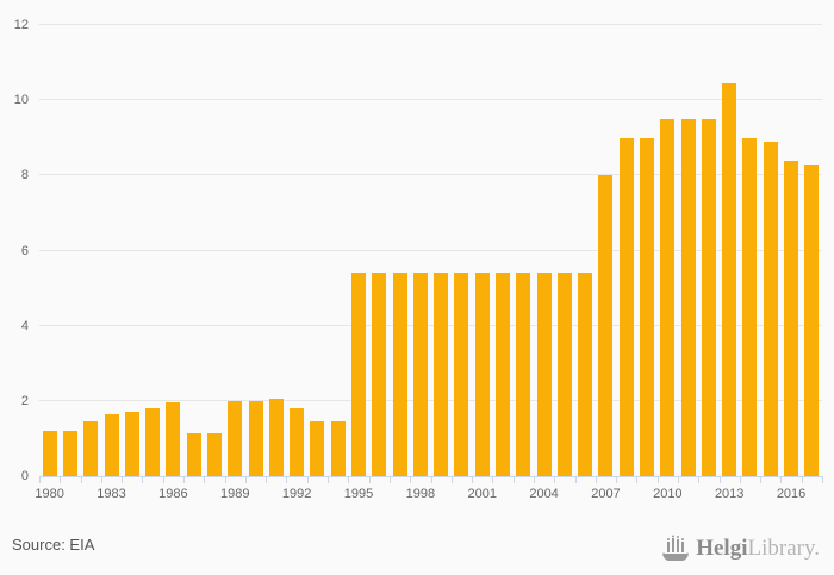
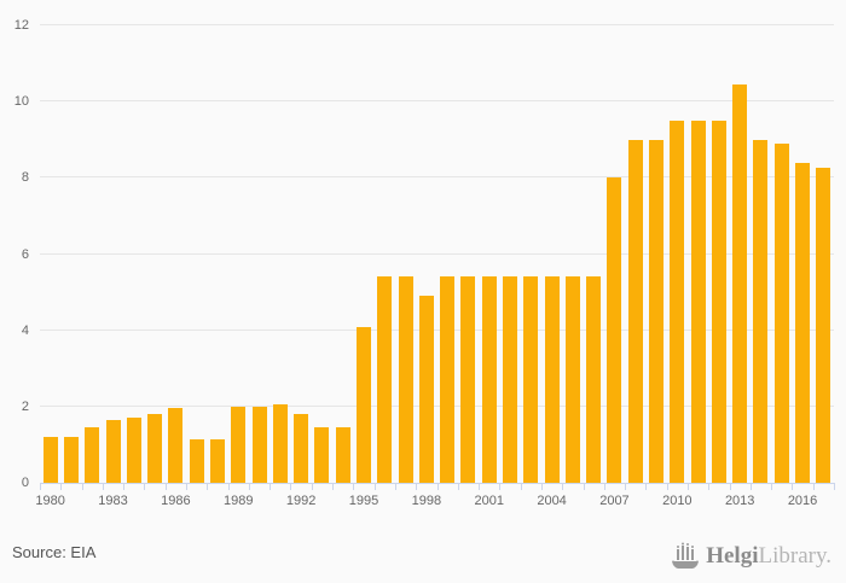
1995: 5.4 -> 4.1
1998: 5.4 -> 4.9
